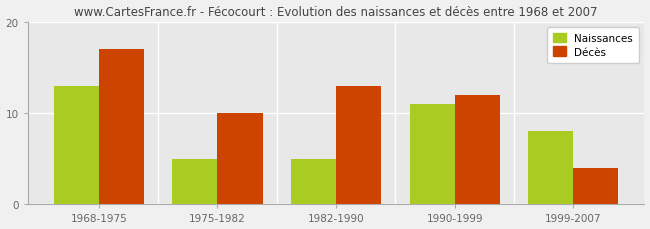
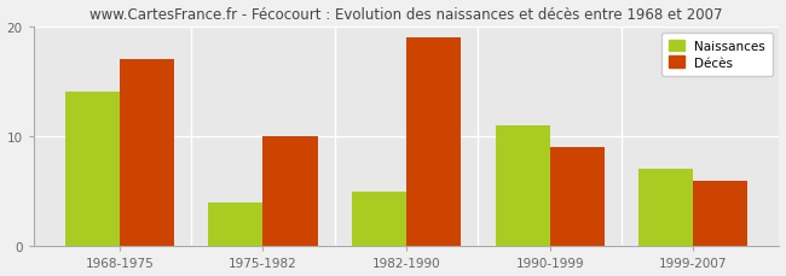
Naissances/1968-1975: 13 -> 14
Naissances/1975-1982: 5 -> 4
Décès/1982-1990: 13 -> 19
Décès/1990-1999: 12 -> 9
Naissances/1999-2007: 8 -> 7
Décès/1999-2007: 4 -> 6
